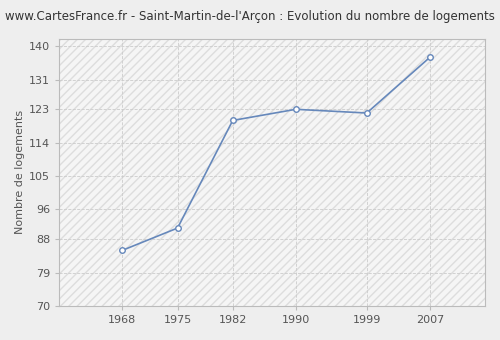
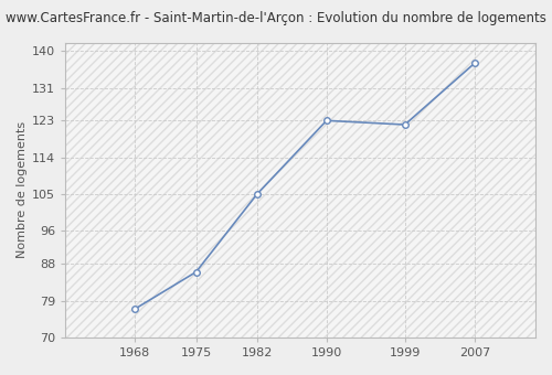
1968: 85 -> 77
1975: 91 -> 86
1982: 120 -> 105
